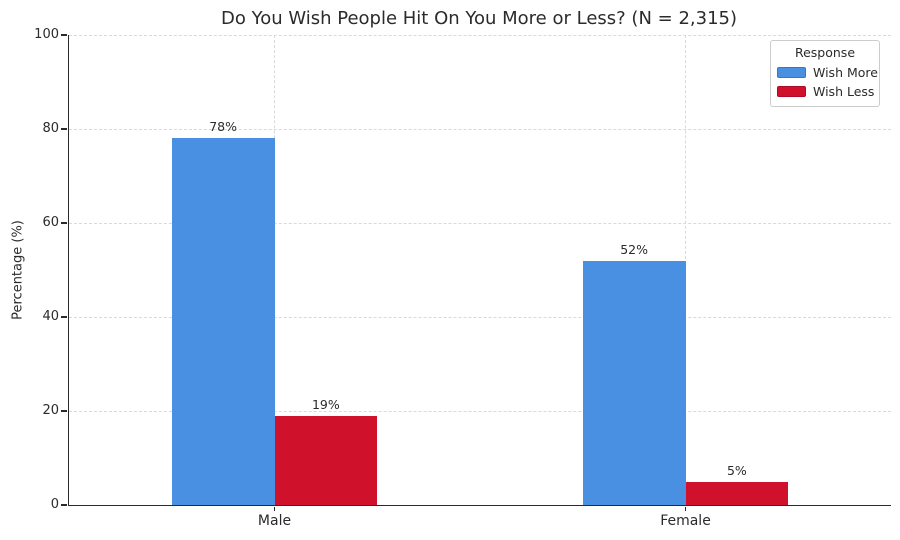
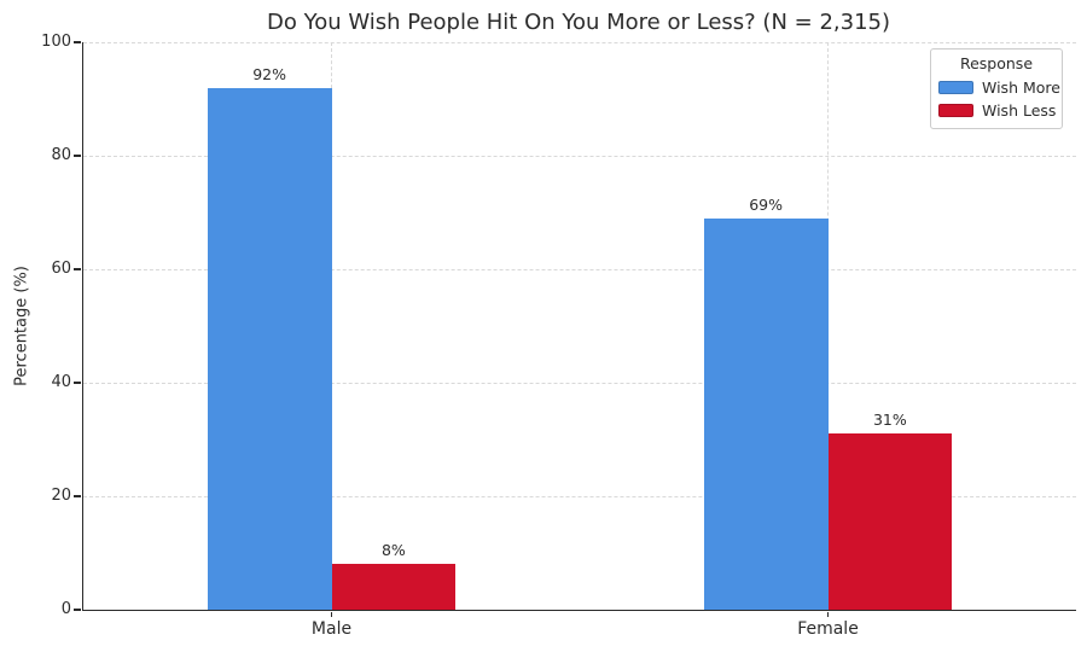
Wish More/Male: 78% -> 92%
Wish Less/Male: 19% -> 8%
Wish More/Female: 52% -> 69%
Wish Less/Female: 5% -> 31%
